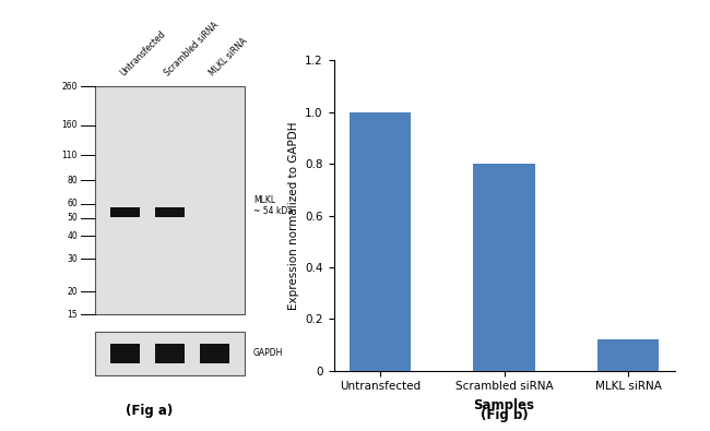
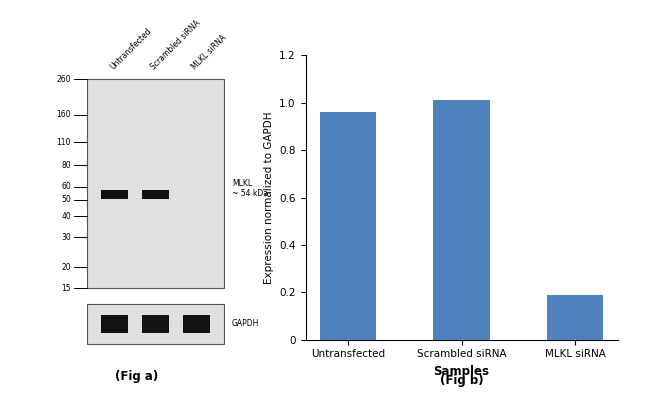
Untransfected: 1.00 -> 0.96
Scrambled siRNA: 0.80 -> 1.01
MLKL siRNA: 0.12 -> 0.19
